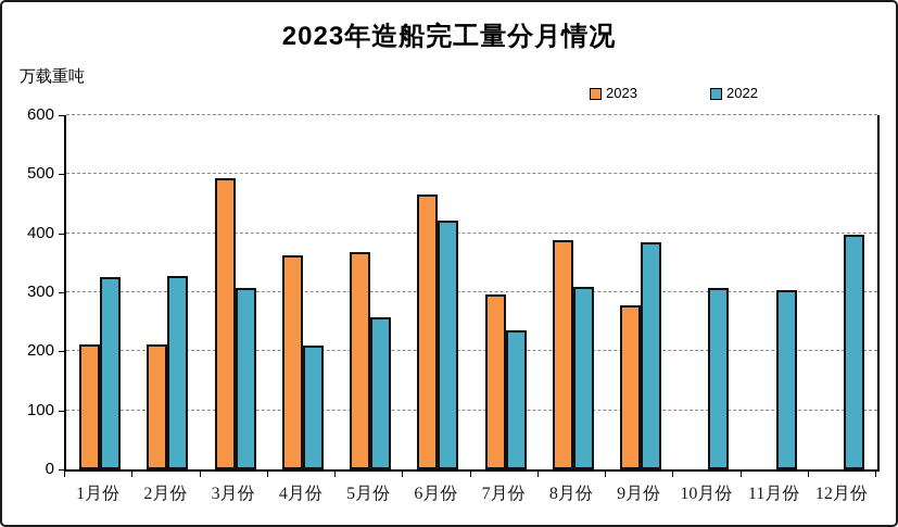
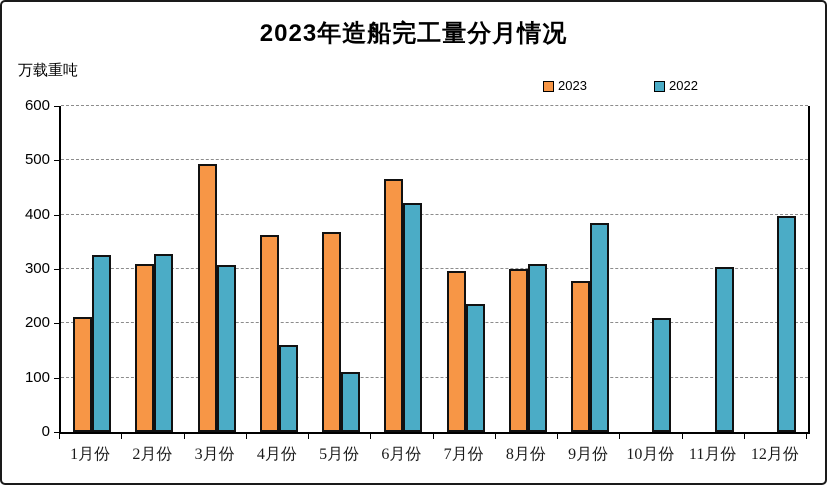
2023/2月份: 210 -> 310
2022/4月份: 210 -> 160
2022/5月份: 260 -> 110
2023/8月份: 390 -> 300
2022/10月份: 310 -> 210
